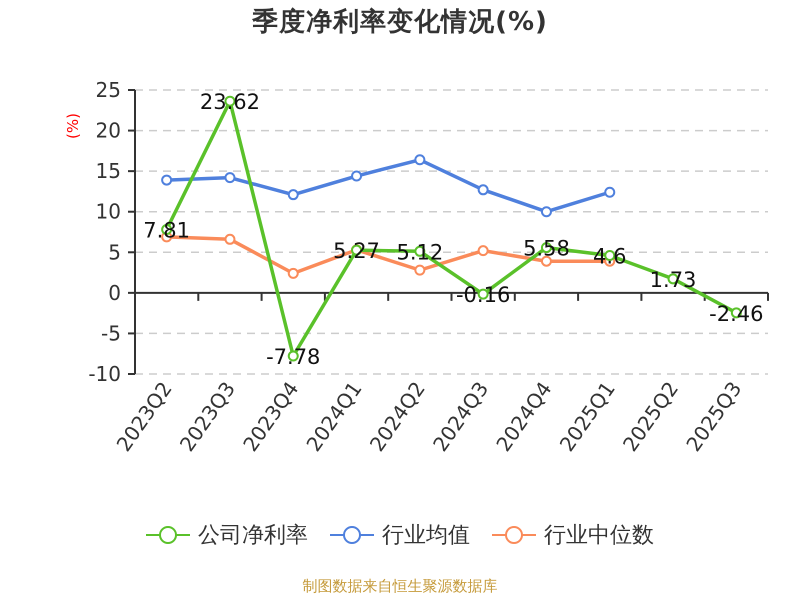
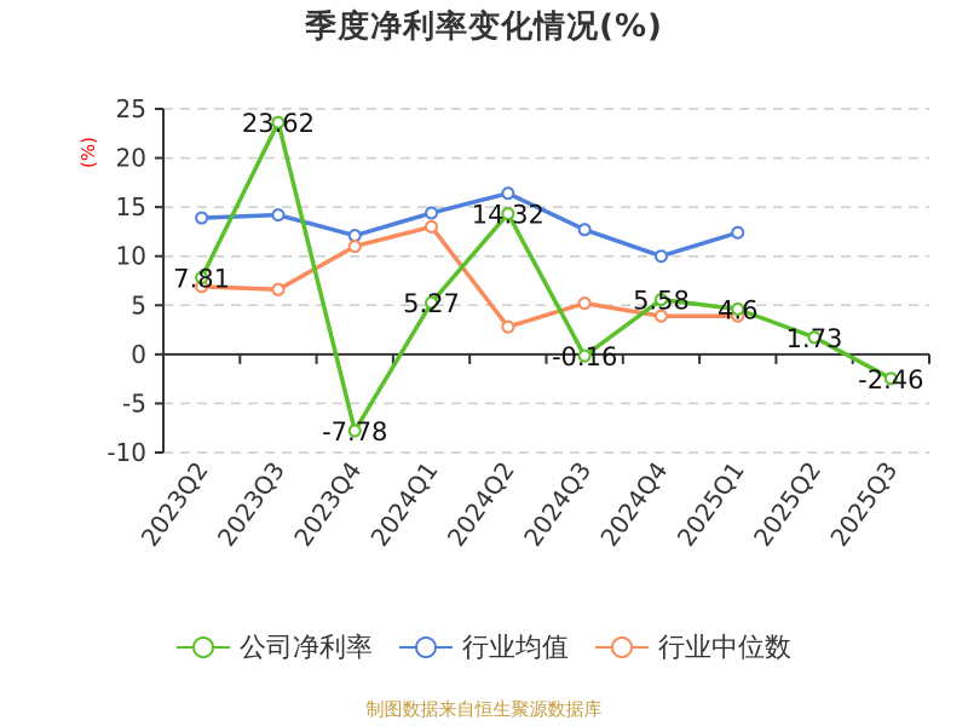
行业中位数/2023Q4: 2 -> 11
行业中位数/2024Q1: 5 -> 13
公司净利率/2024Q2: 5.12 -> 14.32
